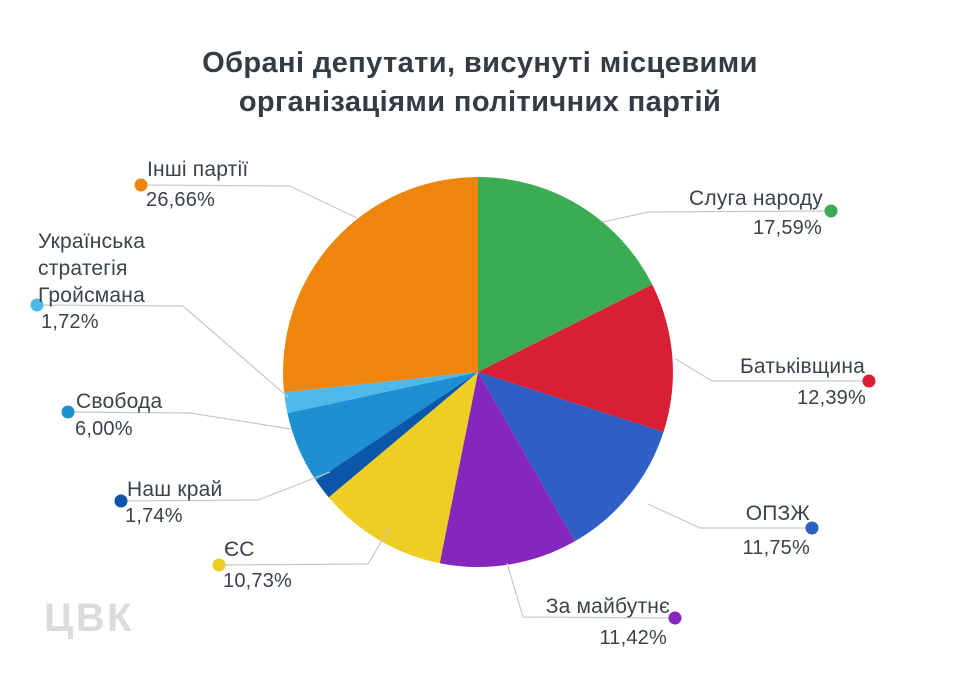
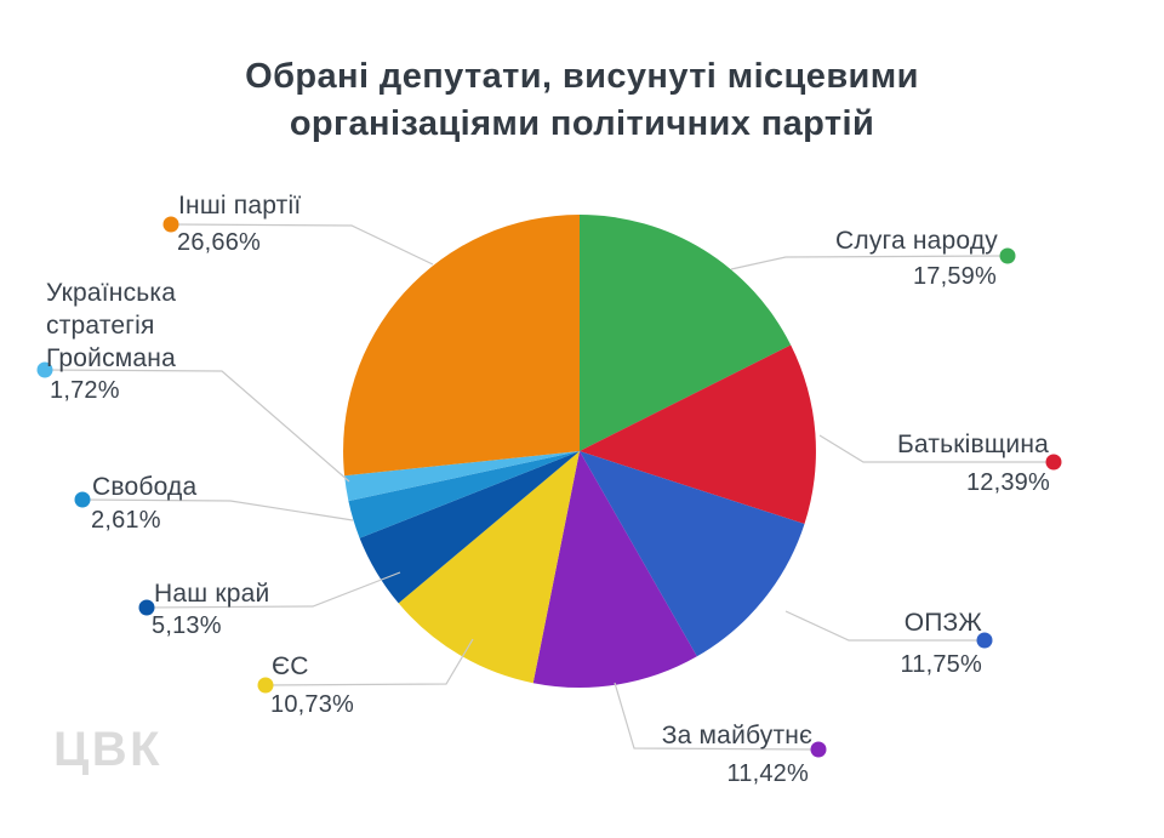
Наш край: 1,74% -> 5,13%
Свобода: 6,00% -> 2,61%
